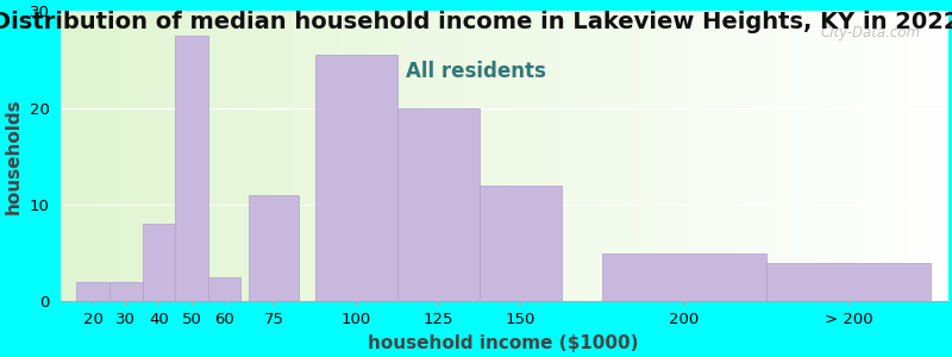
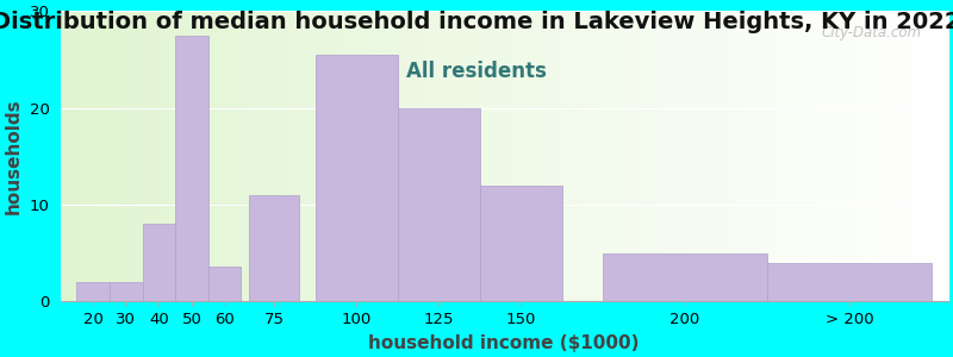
60: 2.5 -> 3.6
